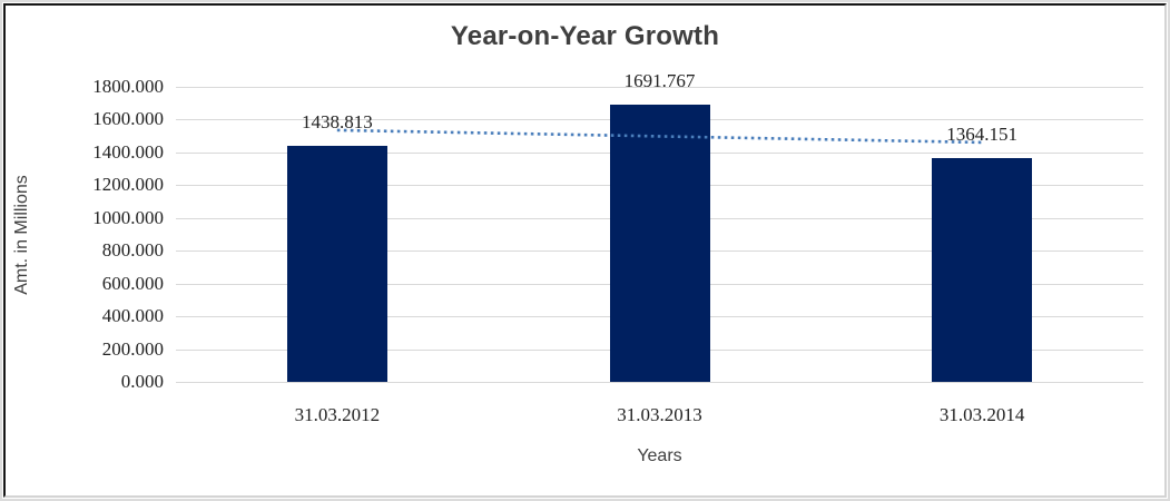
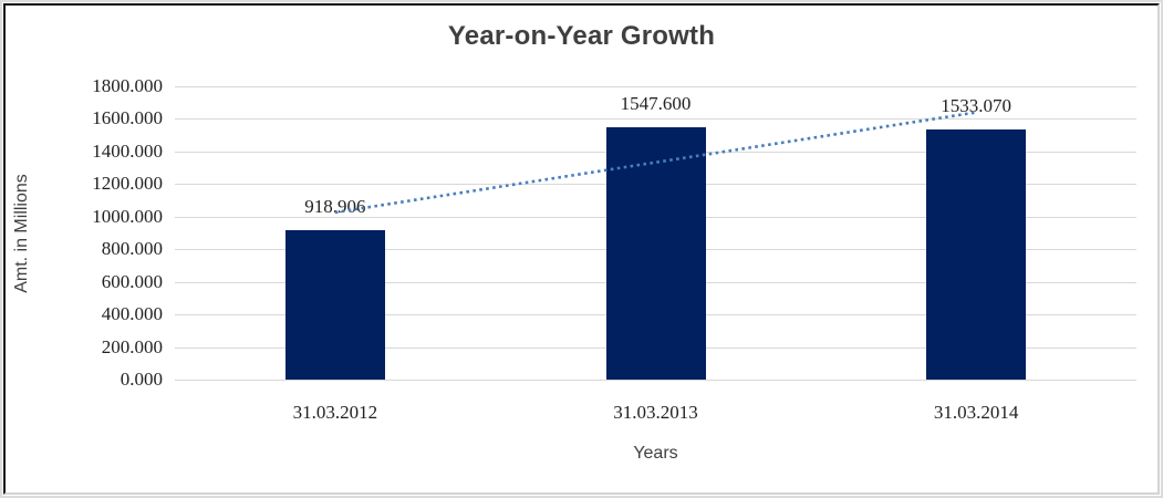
31.03.2012: 1438.813 -> 918.906
31.03.2013: 1691.767 -> 1547.600
31.03.2014: 1364.151 -> 1533.070
